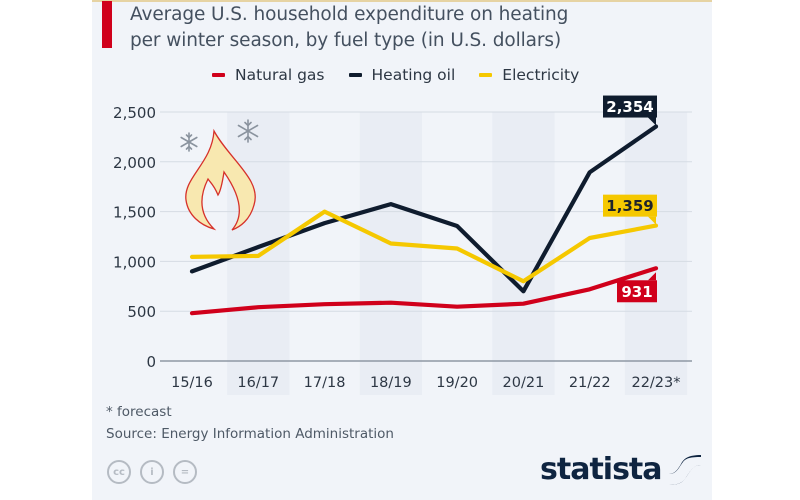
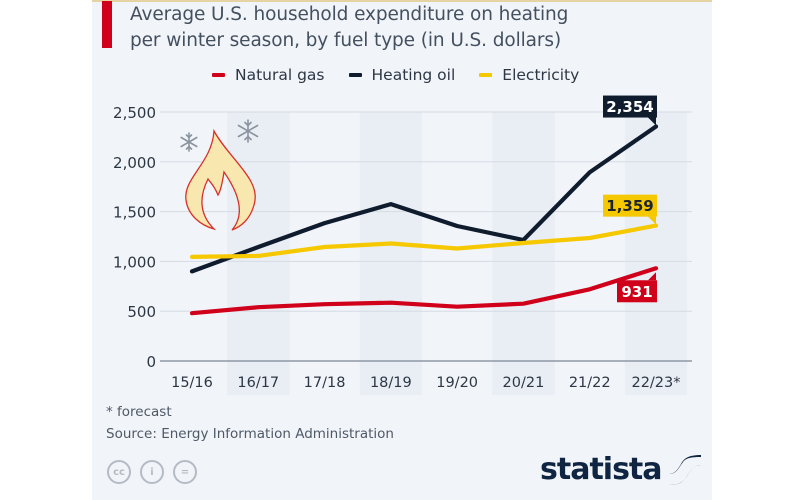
Electricity/17/18: 1500 -> 1100
Heating oil/20/21: 700 -> 1200
Electricity/20/21: 800 -> 1200
